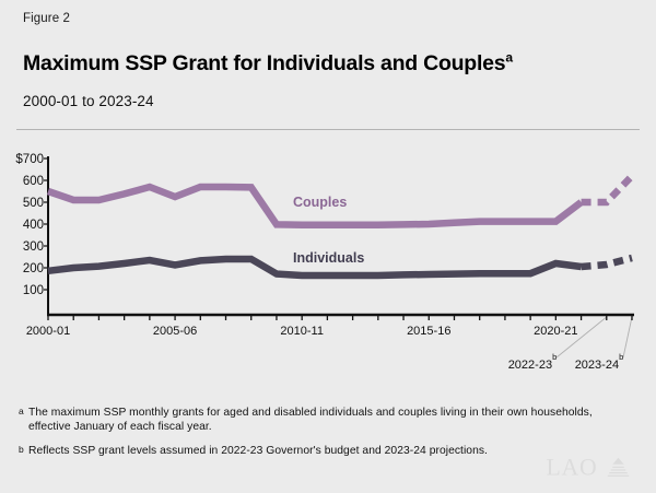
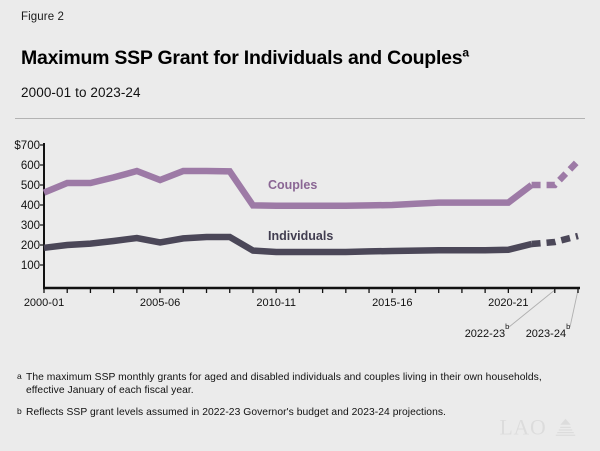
Couples/2000-01: $550 -> $460
Individuals/2020-21: $220 -> $180
